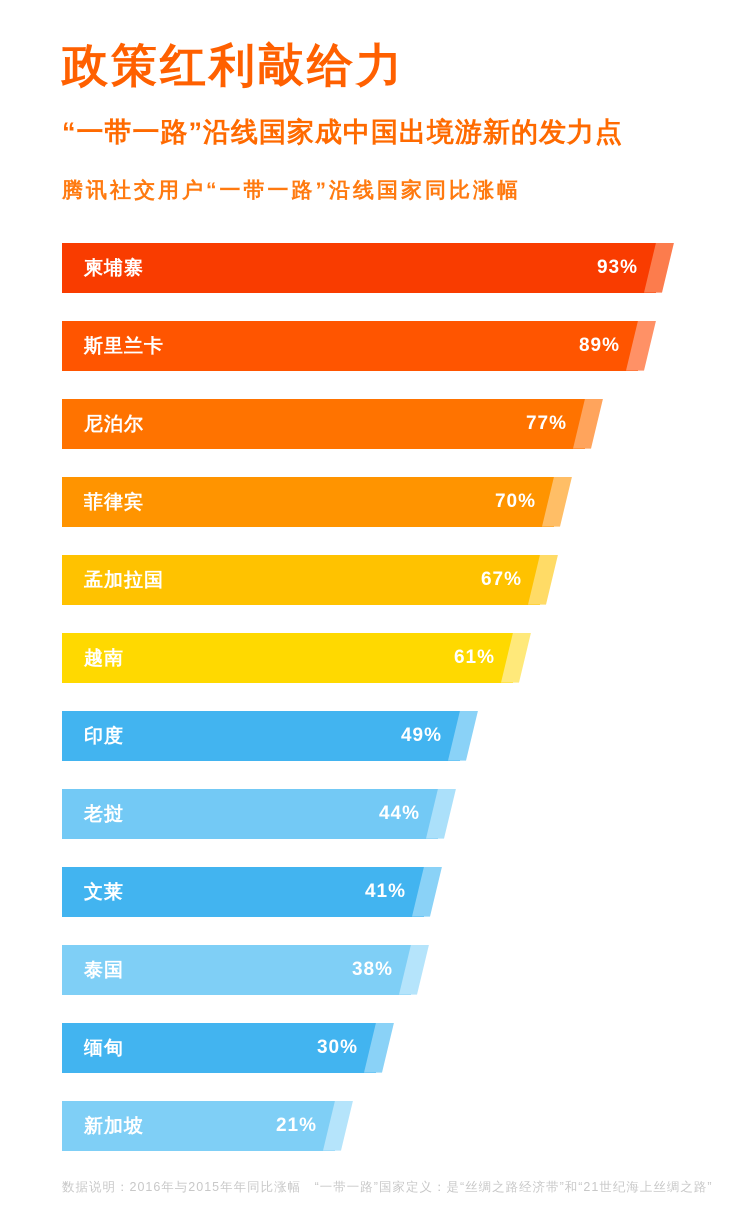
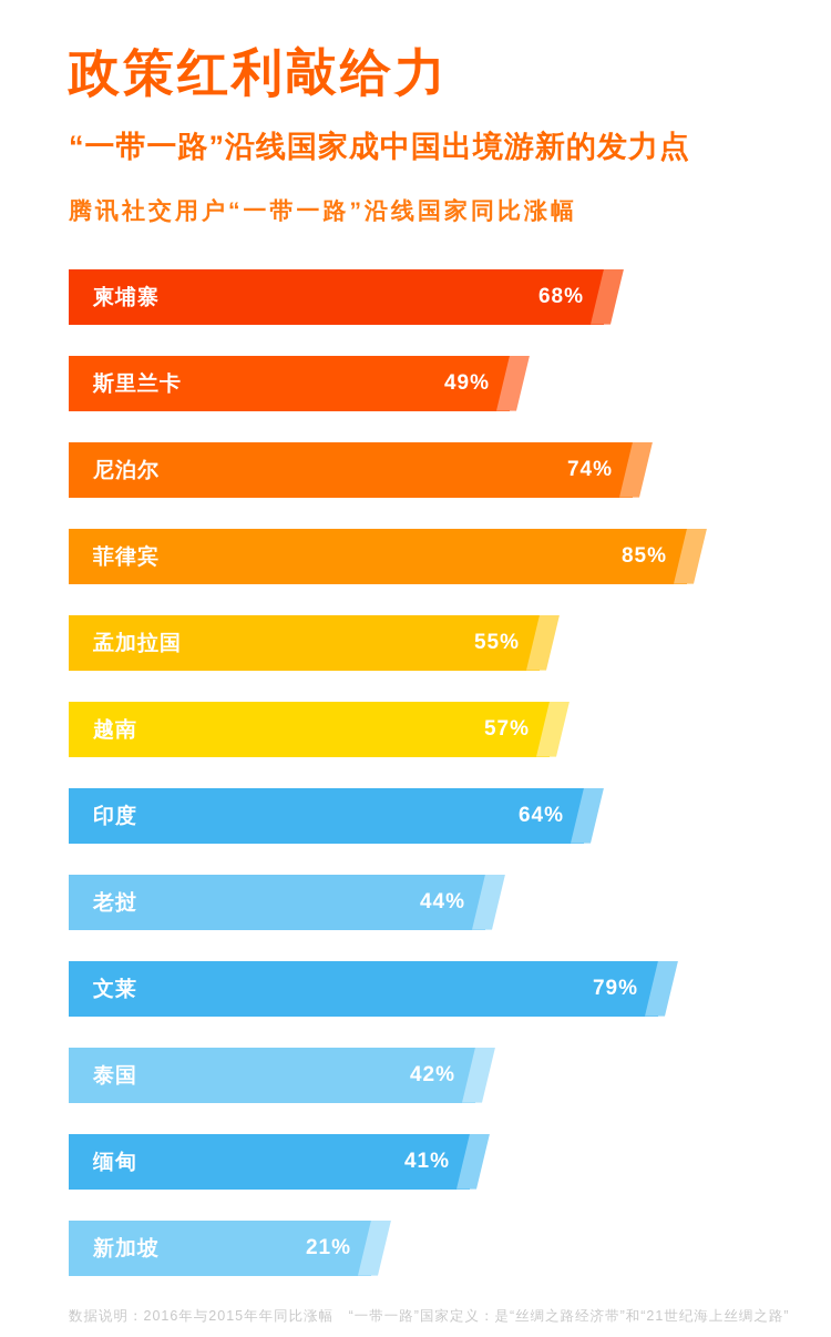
柬埔寨: 93% -> 68%
斯里兰卡: 89% -> 49%
尼泊尔: 77% -> 74%
菲律宾: 70% -> 85%
孟加拉国: 67% -> 55%
越南: 61% -> 57%
印度: 49% -> 64%
文莱: 41% -> 79%
泰国: 38% -> 42%
缅甸: 30% -> 41%
